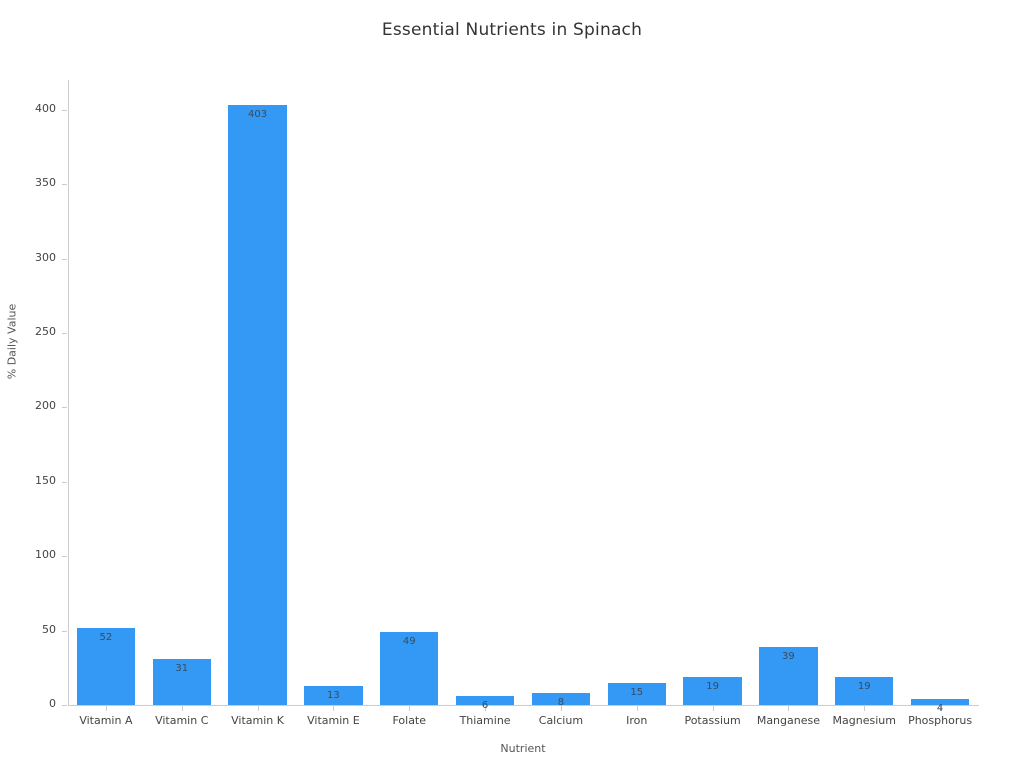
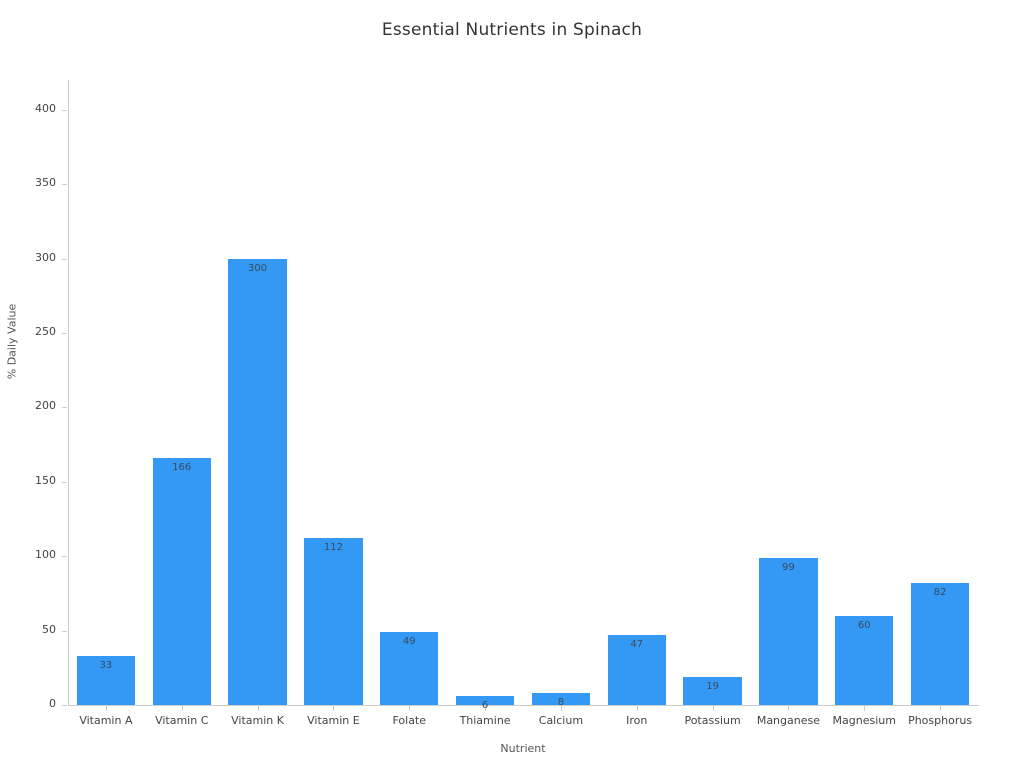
Vitamin A: 52 -> 33
Vitamin C: 31 -> 166
Vitamin K: 403 -> 300
Vitamin E: 13 -> 112
Iron: 15 -> 47
Manganese: 39 -> 99
Magnesium: 19 -> 60
Phosphorus: 4 -> 82
